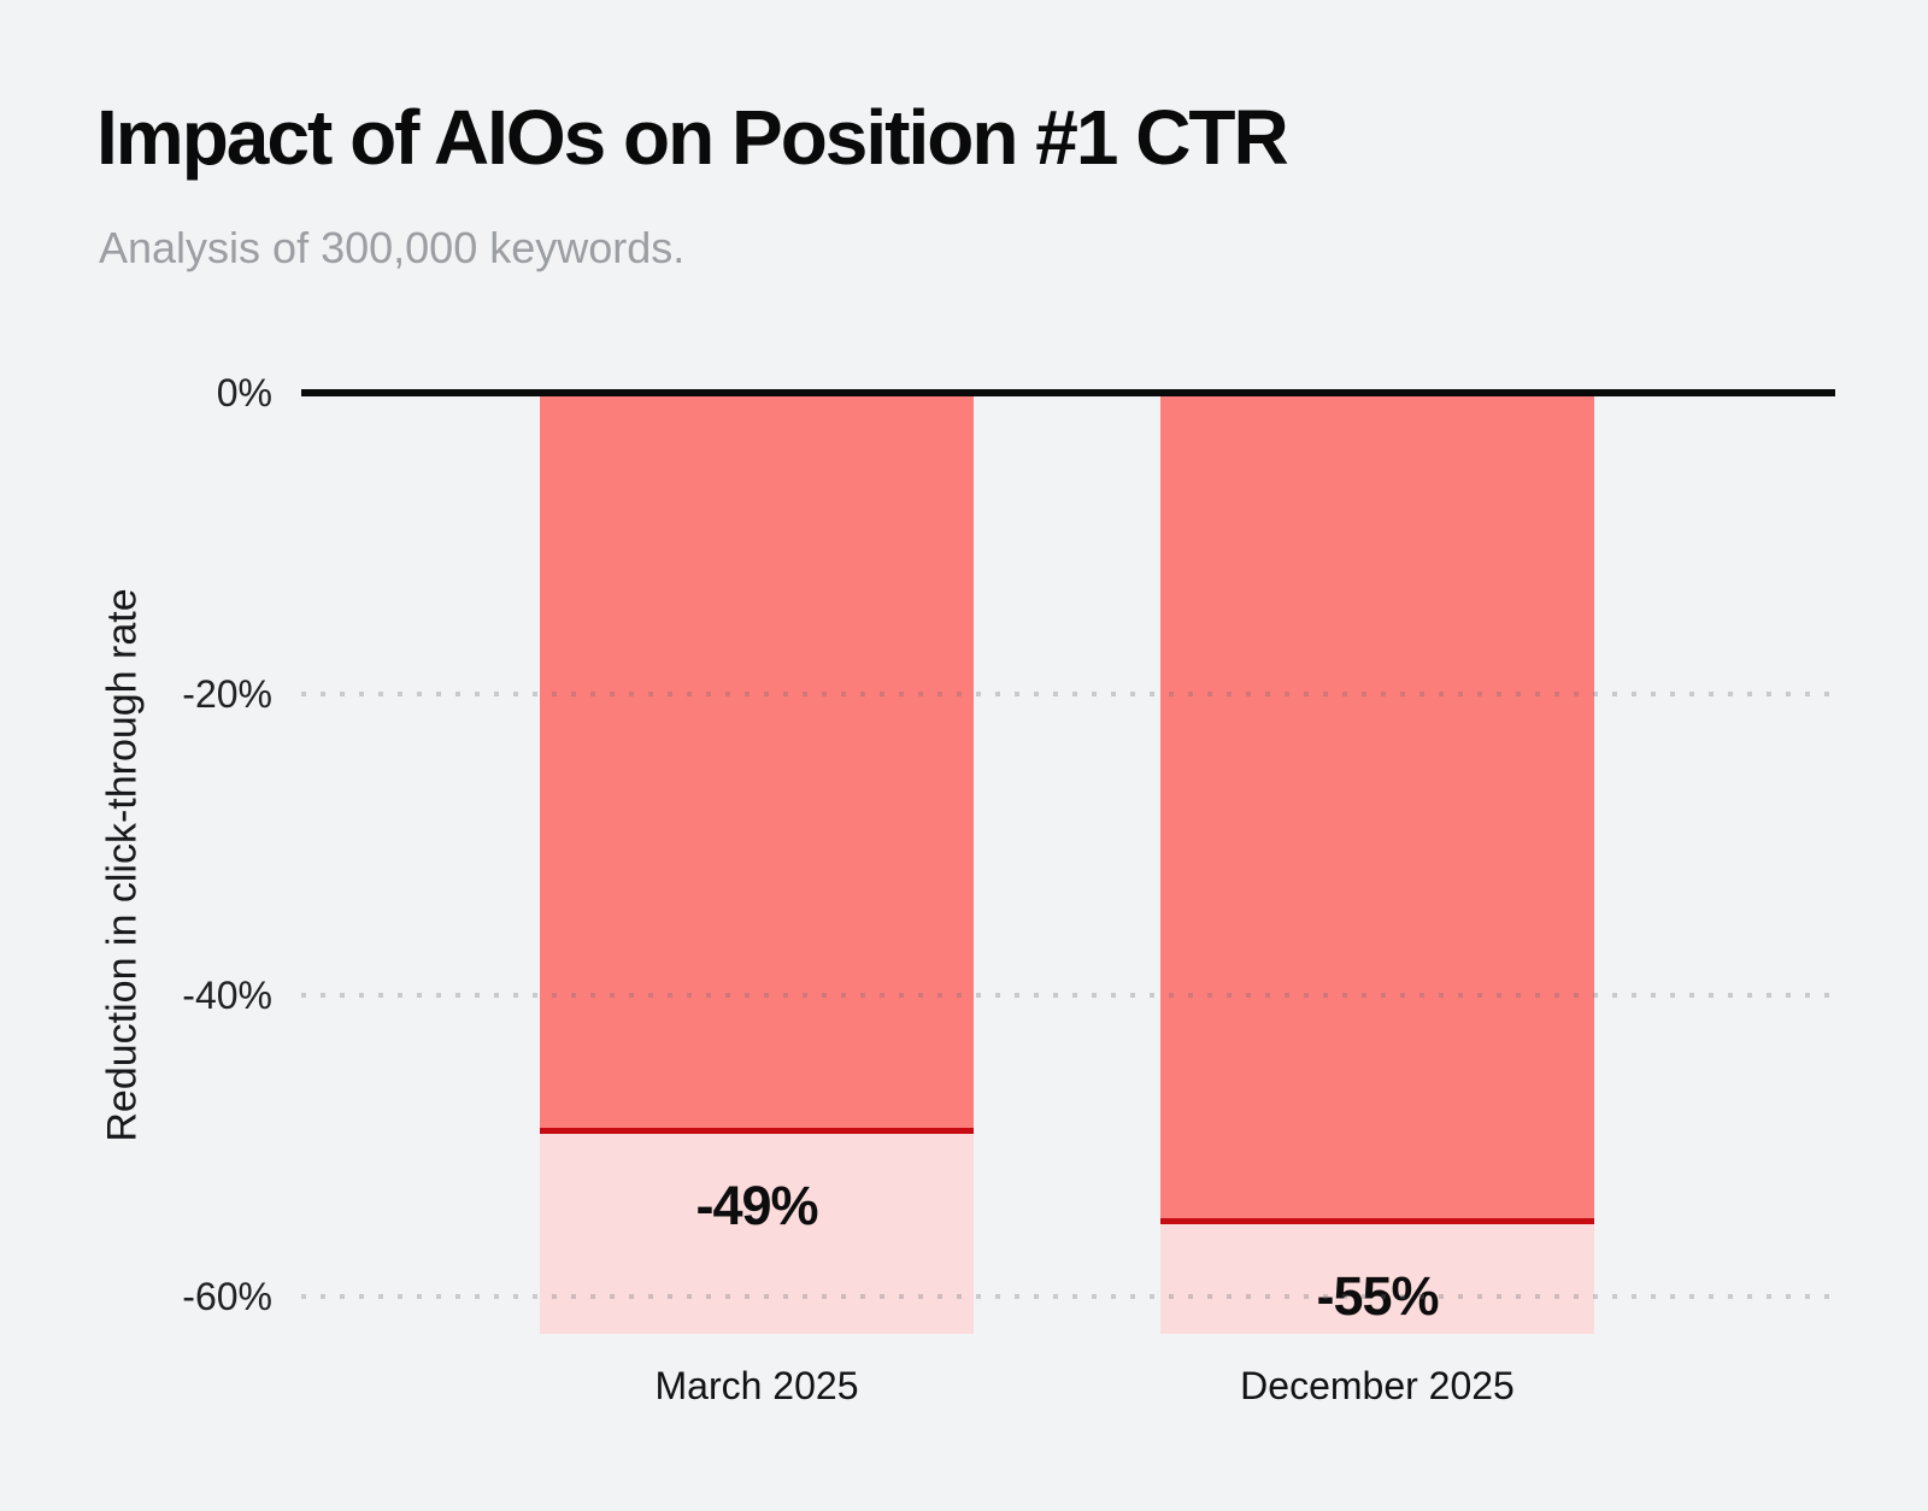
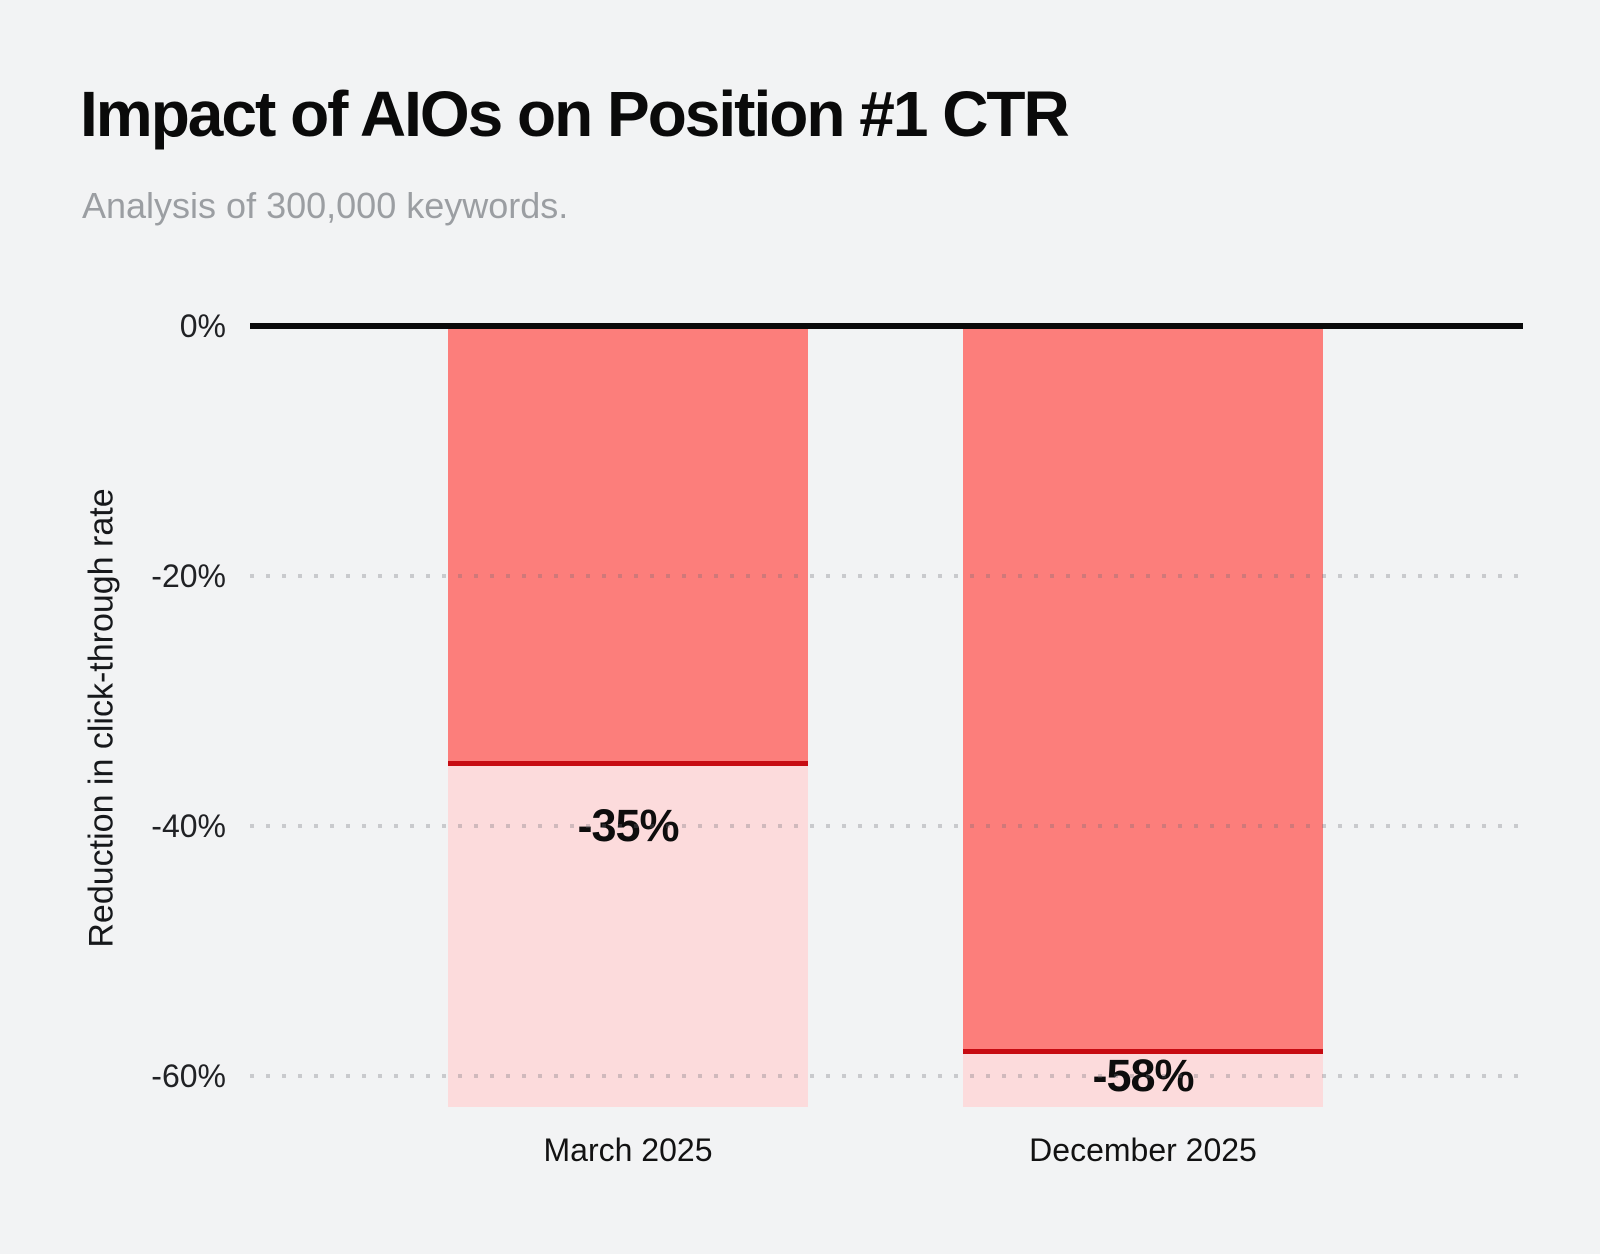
March 2025: -49% -> -35%
December 2025: -55% -> -58%
